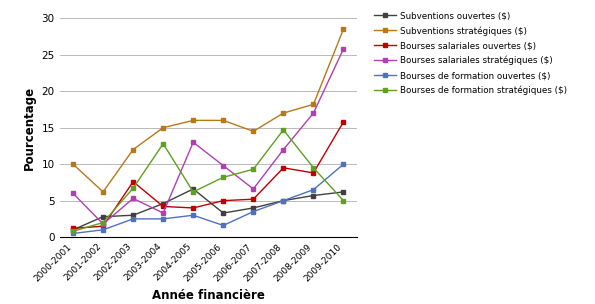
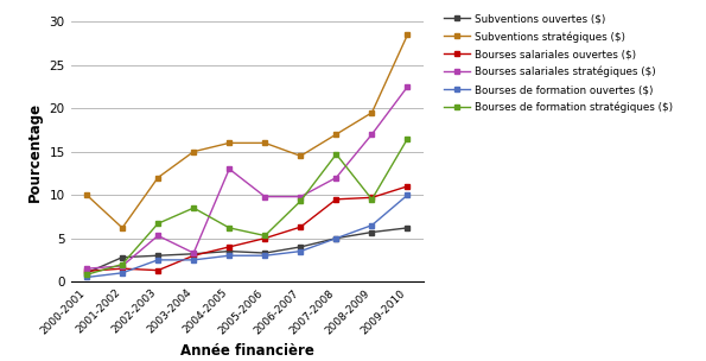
Bourses salariales stratégiques ($)/2000-2001: 6.0 -> 1.5
Bourses salariales ouvertes ($)/2002-2003: 7.6 -> 1.3
Subventions ouvertes ($)/2003-2004: 4.6 -> 3.2
Bourses salariales ouvertes ($)/2003-2004: 4.2 -> 3.0
Bourses de formation stratégiques ($)/2003-2004: 12.8 -> 8.5
Subventions ouvertes ($)/2004-2005: 6.6 -> 3.5
Bourses de formation ouvertes ($)/2005-2006: 1.6 -> 3.0
Bourses de formation stratégiques ($)/2005-2006: 8.2 -> 5.3
Bourses salariales ouvertes ($)/2006-2007: 5.2 -> 6.3
Bourses salariales stratégiques ($)/2006-2007: 6.6 -> 9.8
Subventions stratégiques ($)/2008-2009: 18.2 -> 19.5
Bourses salariales ouvertes ($)/2008-2009: 8.8 -> 9.7
Bourses salariales ouvertes ($)/2009-2010: 15.8 -> 11.0
Bourses salariales stratégiques ($)/2009-2010: 25.8 -> 22.5
Bourses de formation stratégiques ($)/2009-2010: 5.0 -> 16.5
